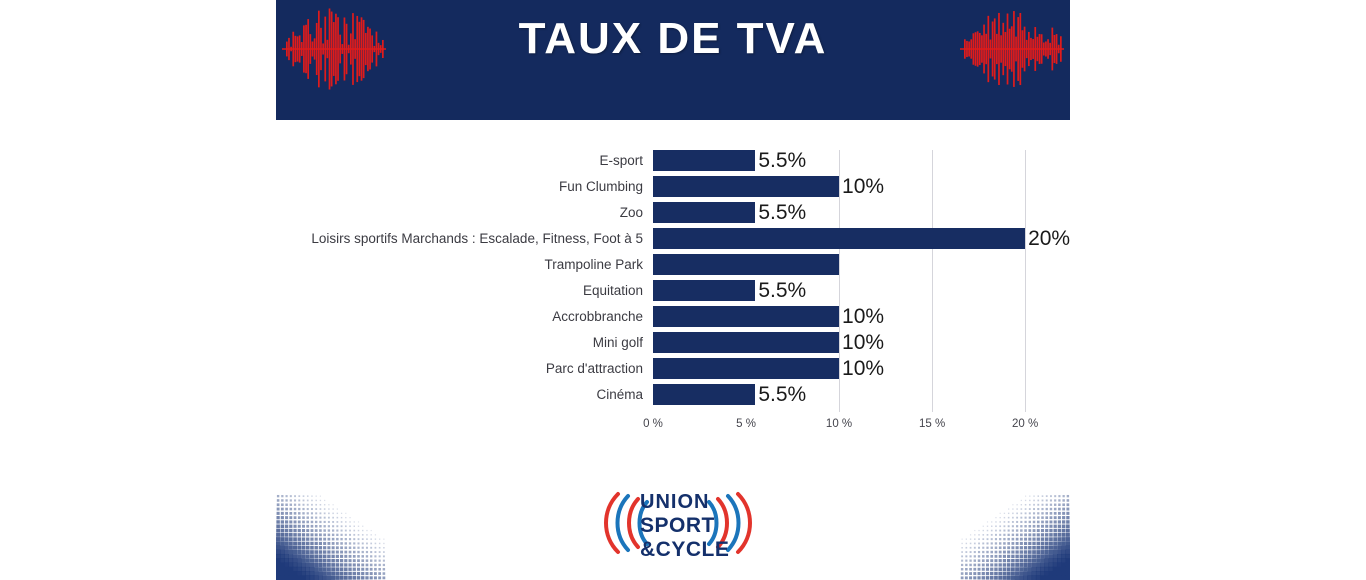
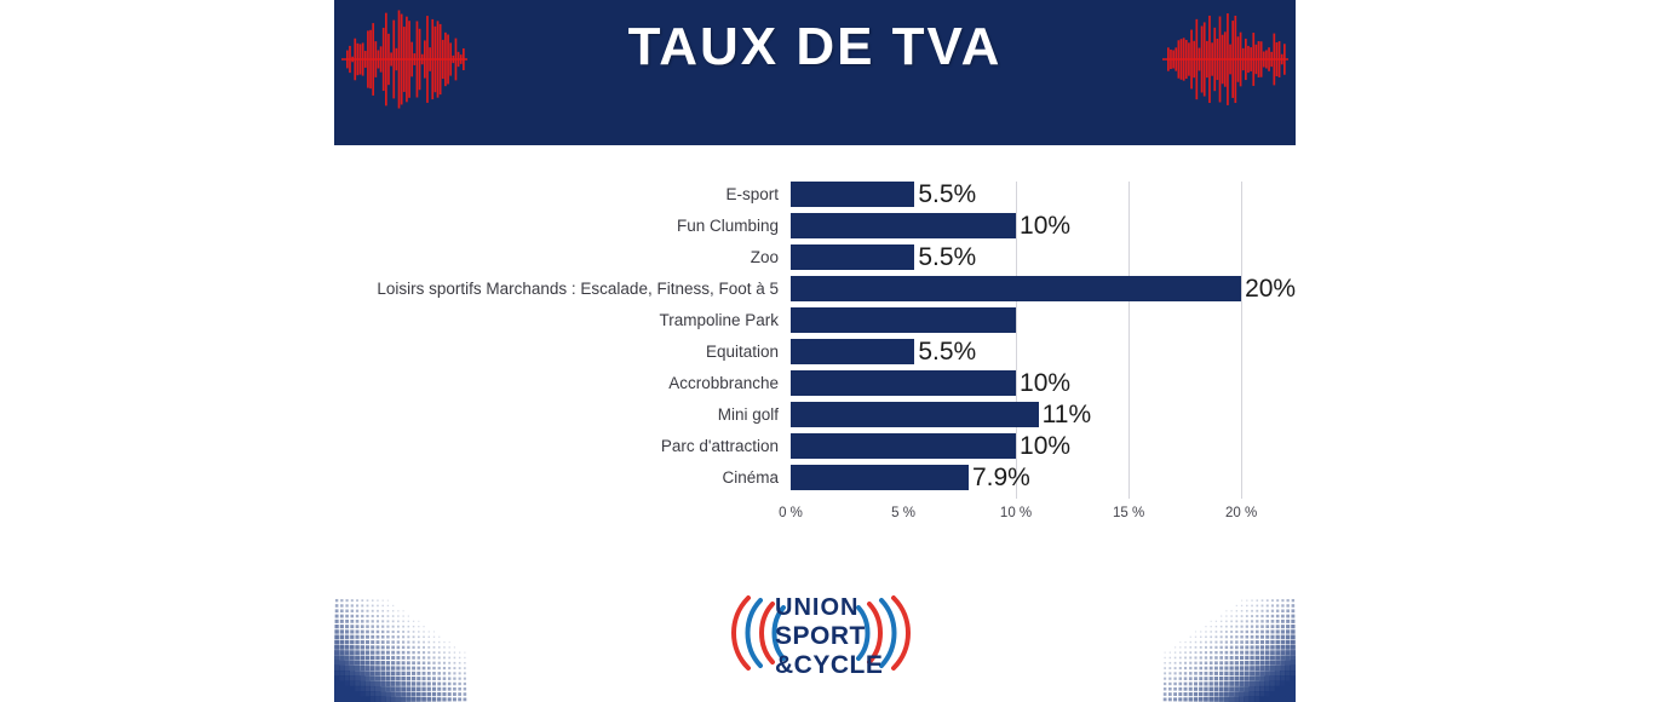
Mini golf: 10% -> 11%
Cinéma: 5.5% -> 7.9%
